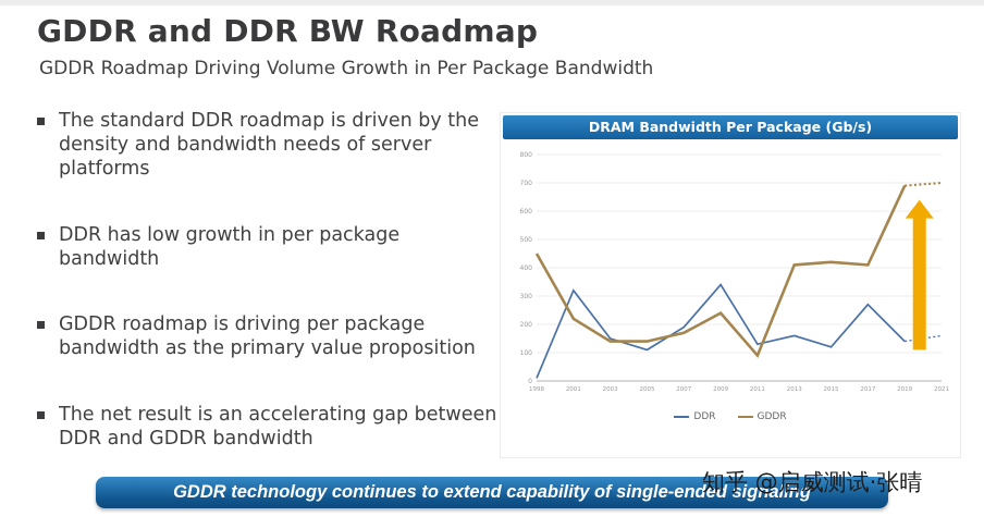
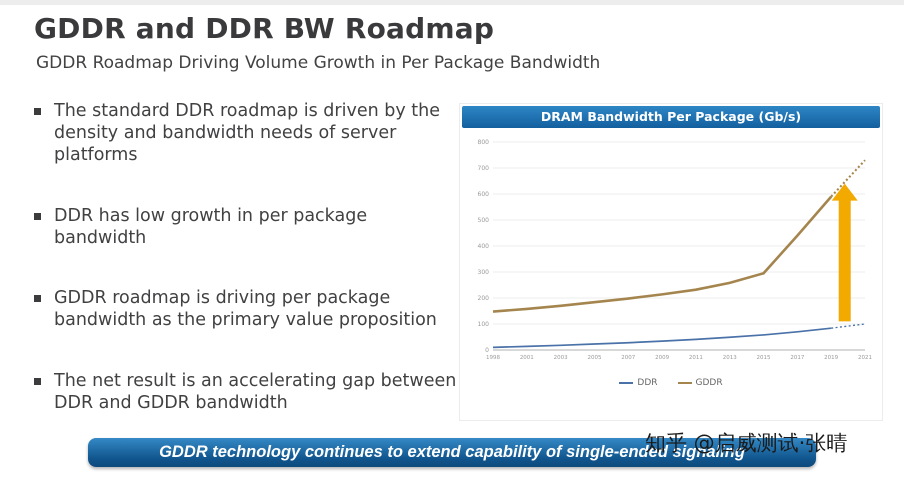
GDDR/1998: 450 -> 150
DDR/2001: 320 -> 10
GDDR/2001: 220 -> 160
DDR/2003: 150 -> 20
GDDR/2003: 140 -> 170
DDR/2005: 110 -> 20
GDDR/2005: 140 -> 180
DDR/2007: 190 -> 30
GDDR/2007: 170 -> 200
DDR/2009: 340 -> 30
GDDR/2009: 240 -> 210
DDR/2011: 130 -> 40
GDDR/2011: 90 -> 230
DDR/2013: 160 -> 50
GDDR/2013: 410 -> 260
DDR/2015: 120 -> 60
GDDR/2015: 420 -> 300
DDR/2017: 270 -> 70
GDDR/2017: 410 -> 440
DDR/2019: 140 -> 80
GDDR/2019: 690 -> 590
DDR/2021: 160 -> 100
GDDR/2021: 700 -> 730
